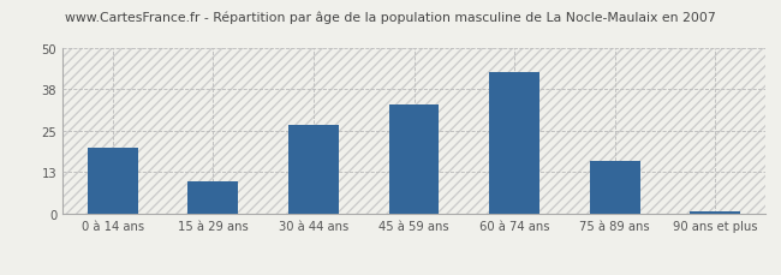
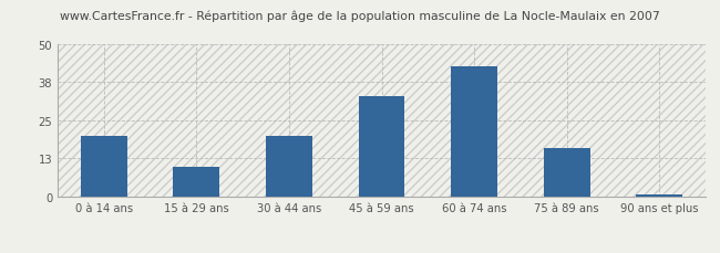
30 à 44 ans: 27 -> 20
